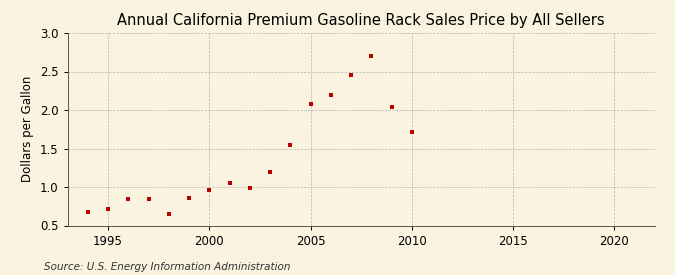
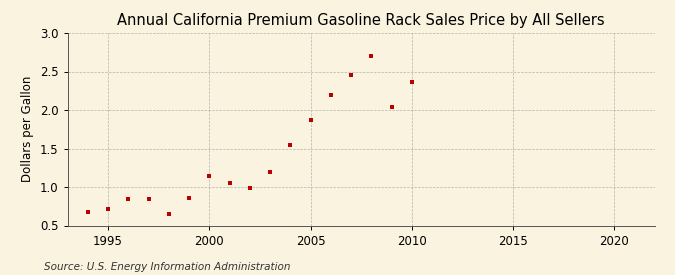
2000: 0.96 -> 1.14
2005: 2.08 -> 1.87
2010: 1.72 -> 2.37
